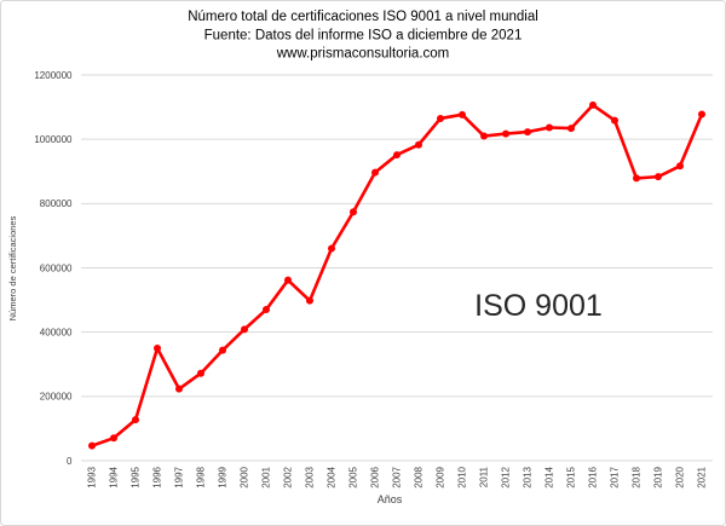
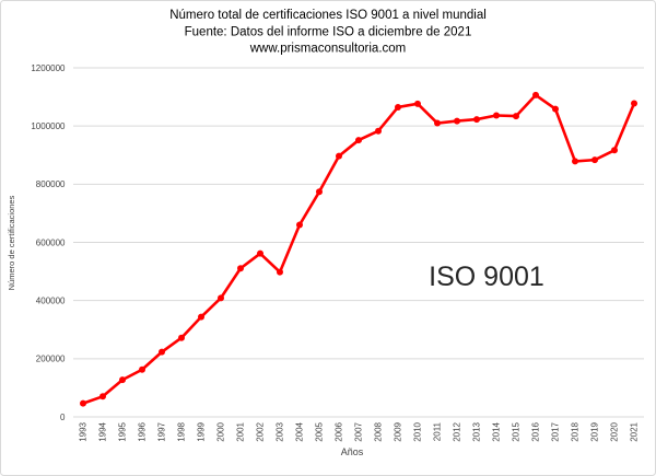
1996: 350000 -> 160000
2001: 470000 -> 510000
